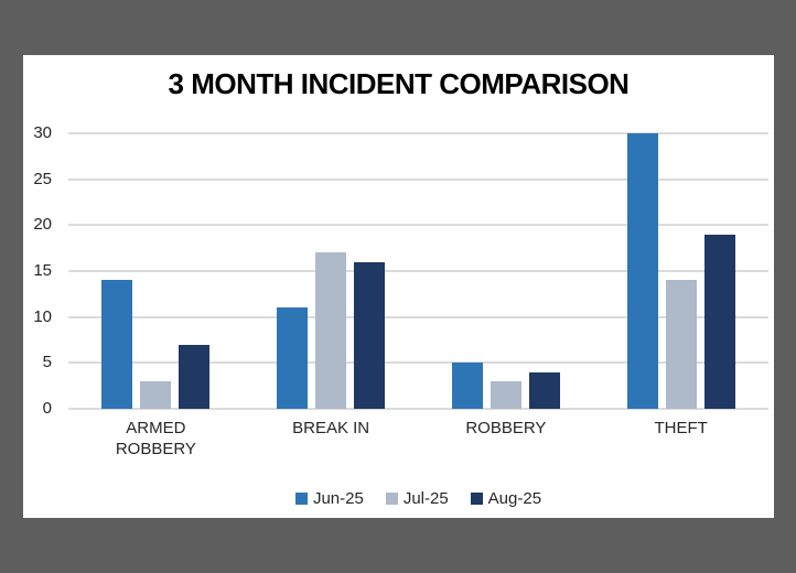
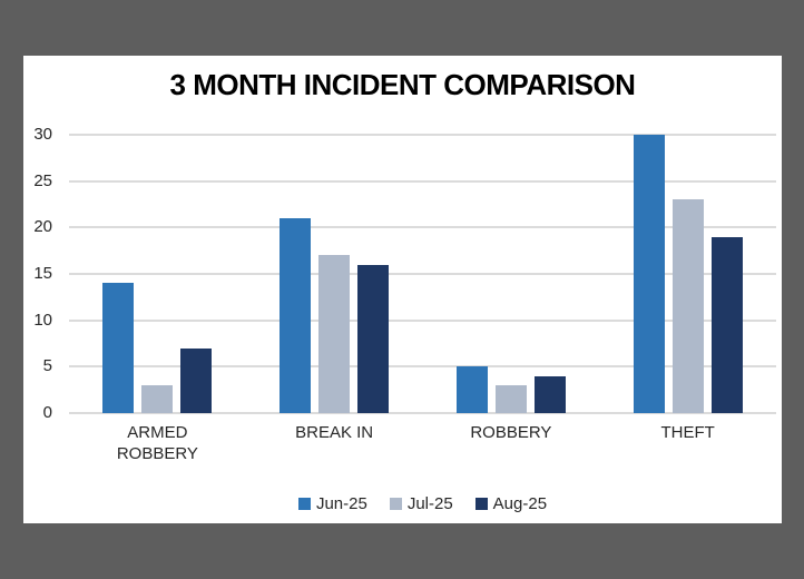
Jun-25/BREAK IN: 11 -> 21
Jul-25/THEFT: 14 -> 23
